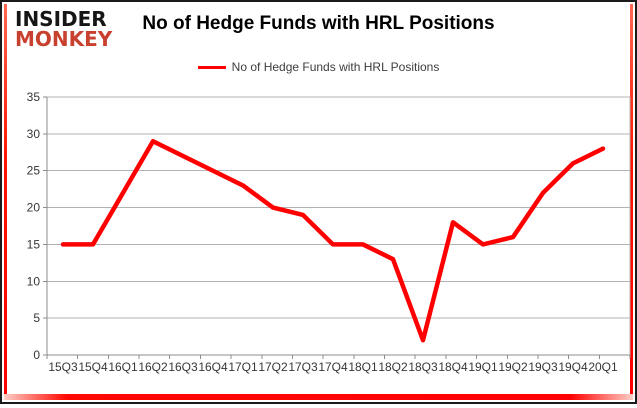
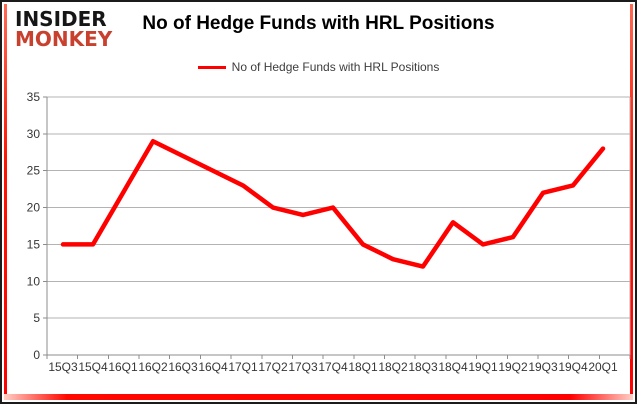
17Q4: 15 -> 20
18Q3: 2 -> 12
19Q4: 26 -> 23
